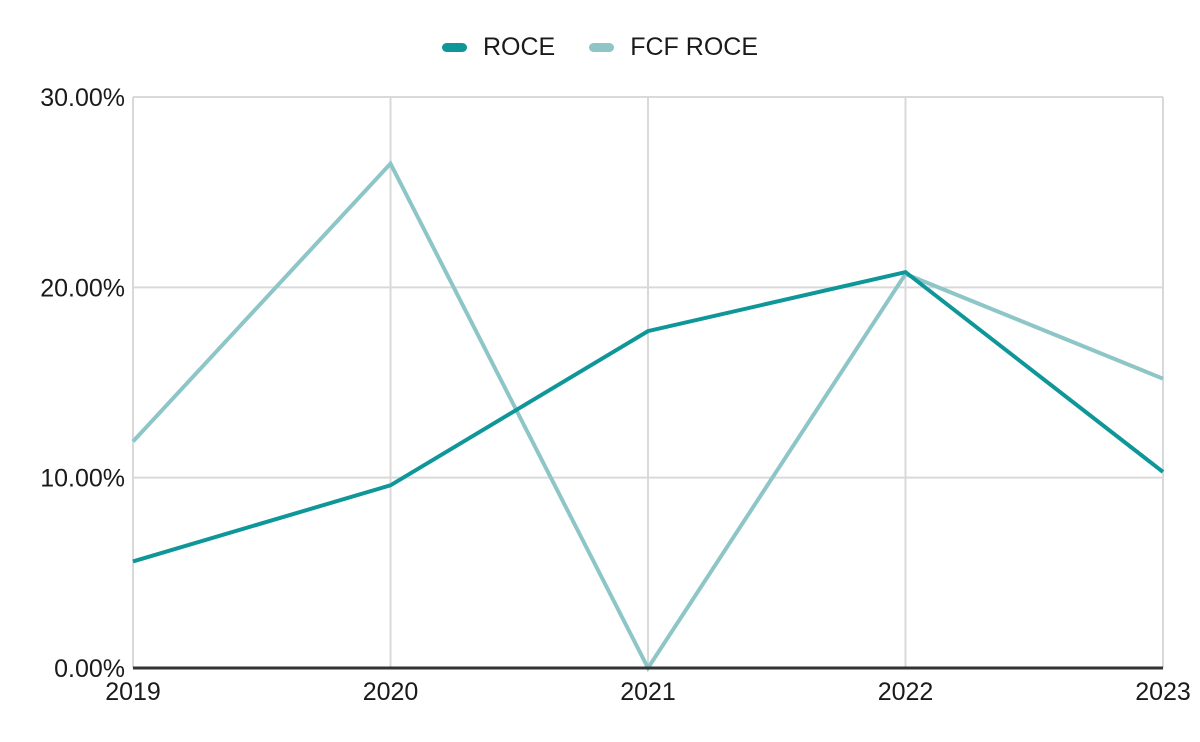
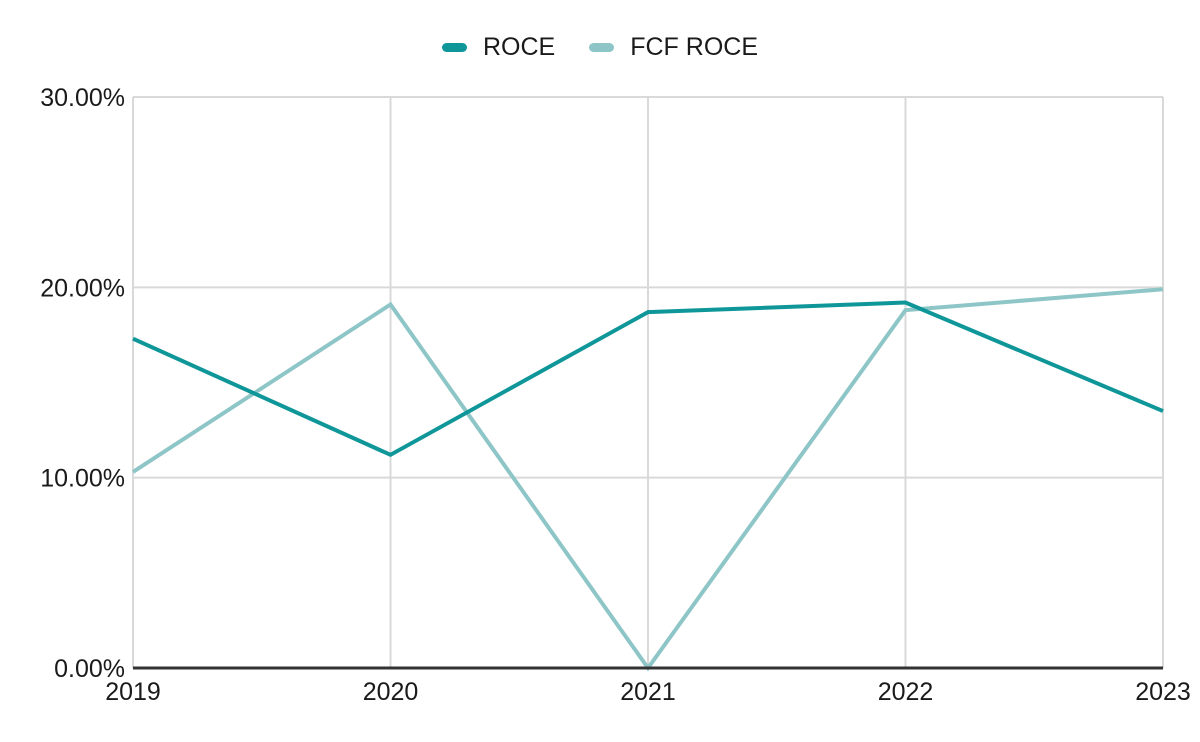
ROCE/2019: 5.6% -> 17.3%
FCF ROCE/2019: 11.9% -> 10.3%
ROCE/2020: 9.6% -> 11.2%
FCF ROCE/2020: 26.5% -> 19.1%
ROCE/2021: 17.7% -> 18.7%
ROCE/2022: 20.8% -> 19.2%
FCF ROCE/2022: 20.7% -> 18.8%
ROCE/2023: 10.3% -> 13.5%
FCF ROCE/2023: 15.2% -> 19.9%
